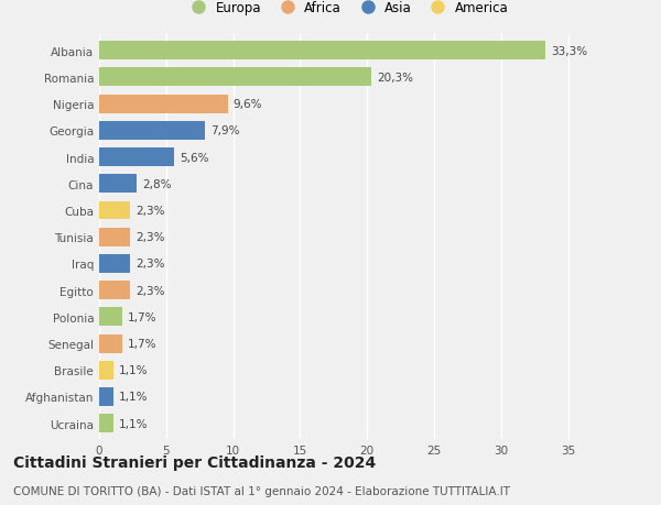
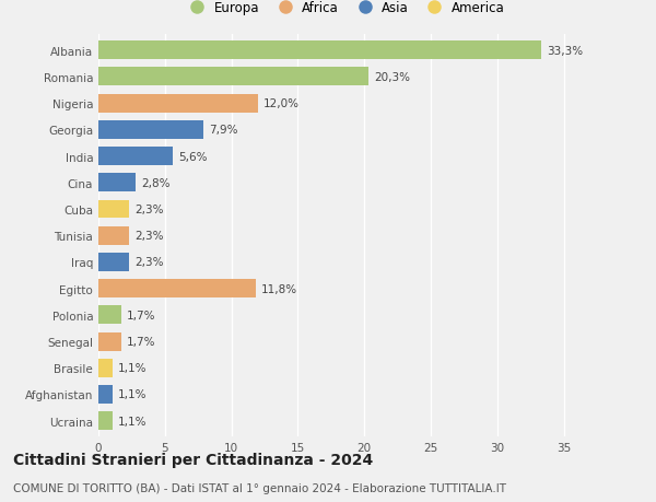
Nigeria: 9,6% -> 12,0%
Egitto: 2,3% -> 11,8%
